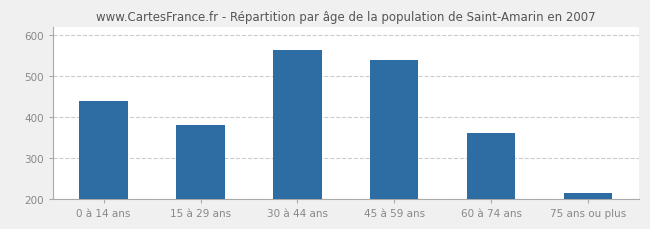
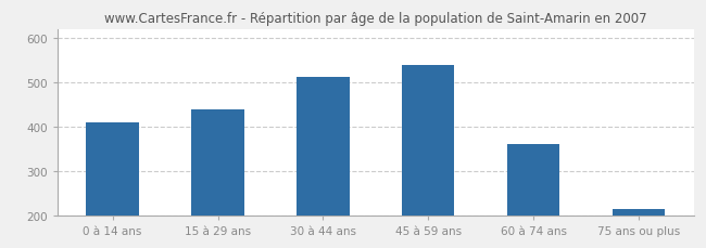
0 à 14 ans: 440 -> 410
15 à 29 ans: 380 -> 440
30 à 44 ans: 565 -> 512
